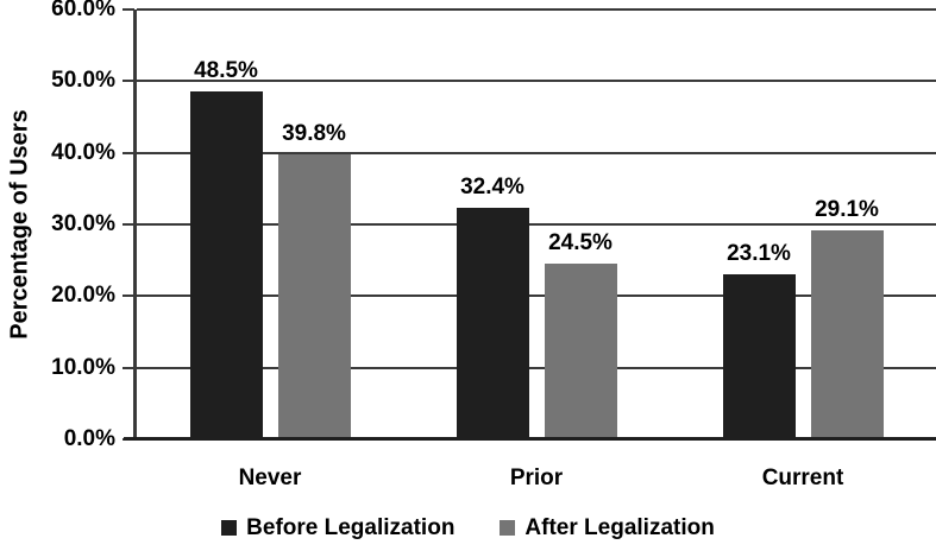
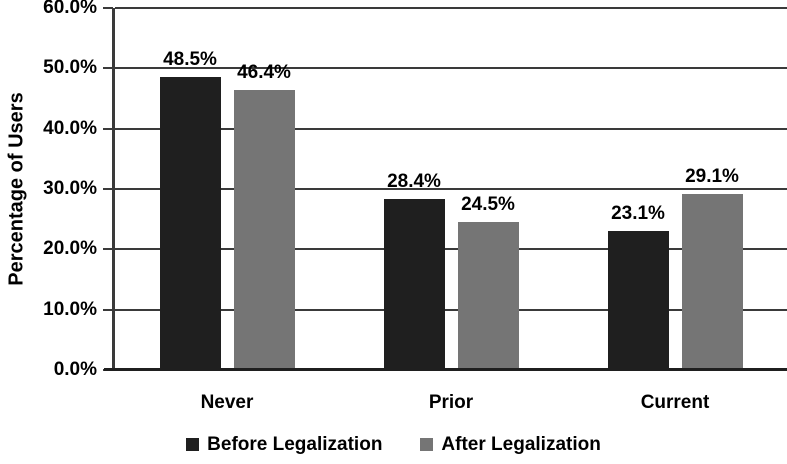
After Legalization/Never: 39.8% -> 46.4%
Before Legalization/Prior: 32.4% -> 28.4%
